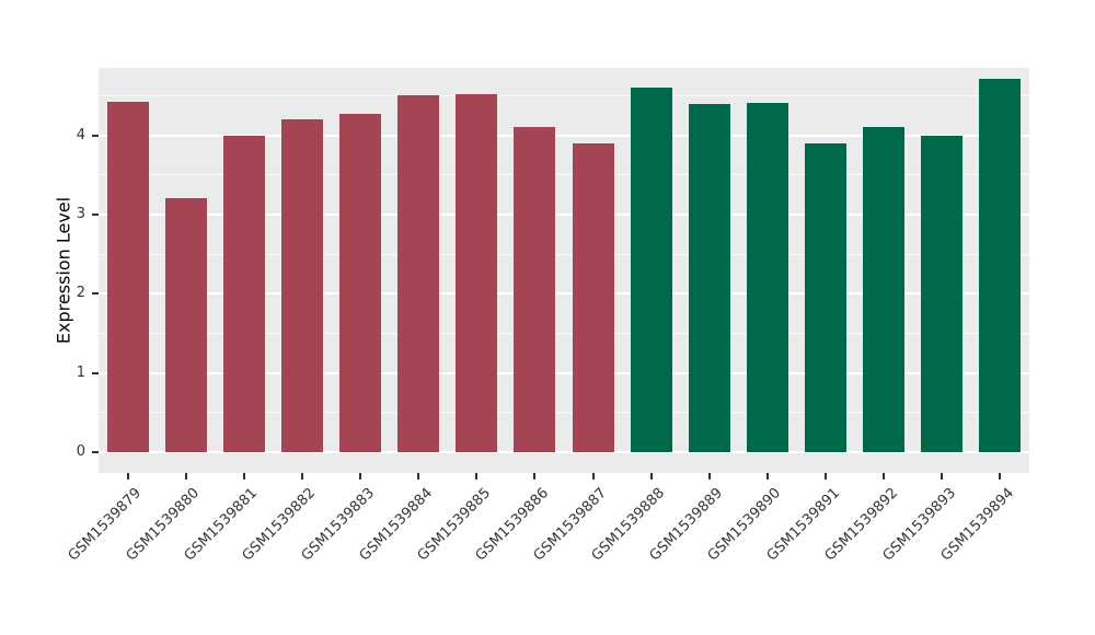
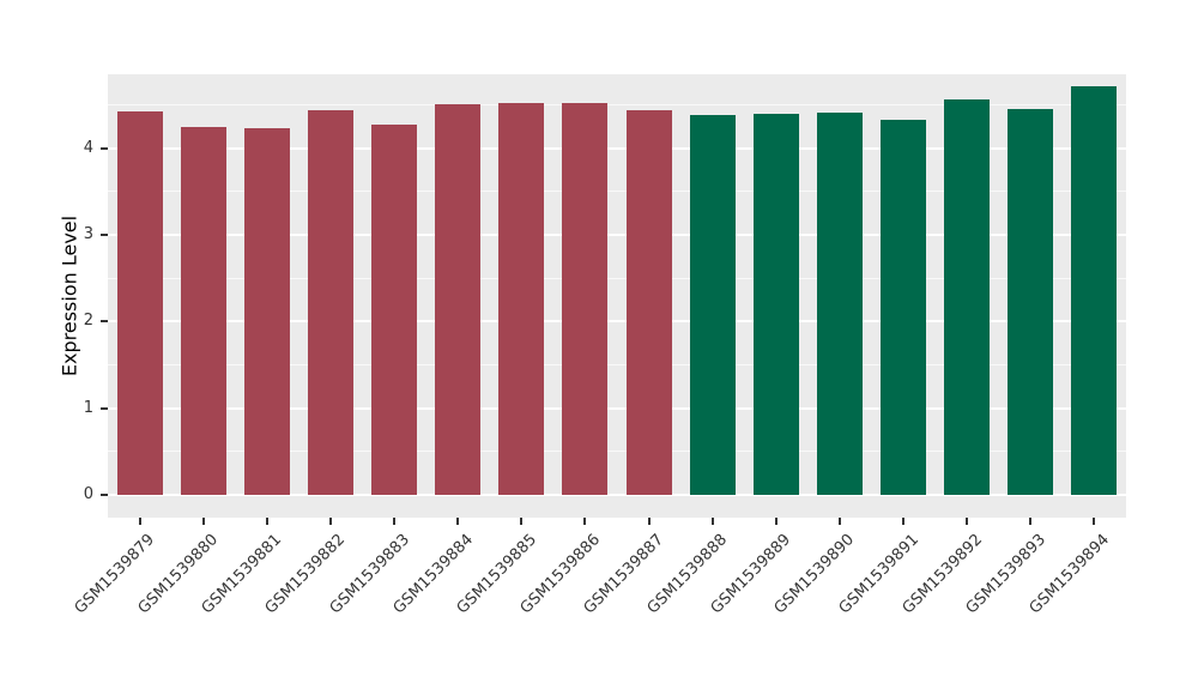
GSM1539880: 3.2 -> 4.2
GSM1539881: 4.0 -> 4.2
GSM1539882: 4.2 -> 4.4
GSM1539886: 4.1 -> 4.5
GSM1539887: 3.9 -> 4.4
GSM1539888: 4.6 -> 4.4
GSM1539891: 3.9 -> 4.3
GSM1539892: 4.1 -> 4.6
GSM1539893: 4.0 -> 4.5
